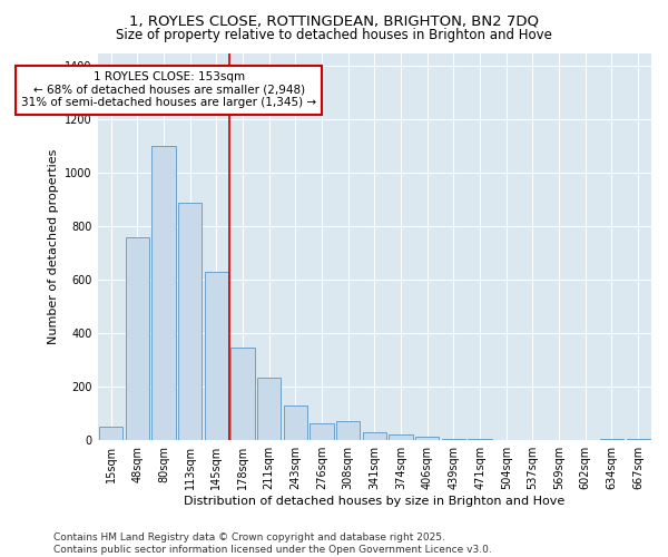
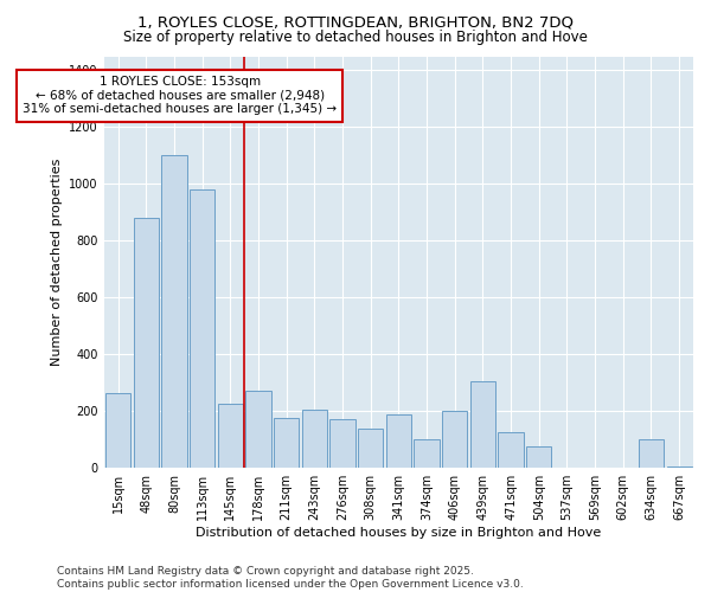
15sqm: 50 -> 265
48sqm: 760 -> 880
113sqm: 890 -> 980
145sqm: 630 -> 225
178sqm: 345 -> 270
211sqm: 235 -> 175
243sqm: 130 -> 205
276sqm: 65 -> 170
308sqm: 70 -> 140
341sqm: 30 -> 190
374sqm: 20 -> 100
406sqm: 15 -> 200
439sqm: 5 -> 305
471sqm: 3 -> 125
504sqm: 2 -> 75
634sqm: 5 -> 100
